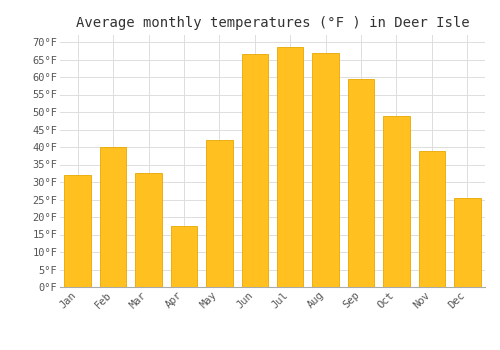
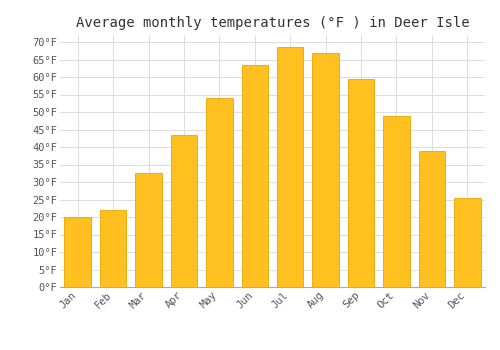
Jan: 32.0°F -> 20.0°F
Feb: 40.0°F -> 22.0°F
Apr: 17.5°F -> 43.5°F
May: 42.0°F -> 54.0°F
Jun: 66.5°F -> 63.5°F
